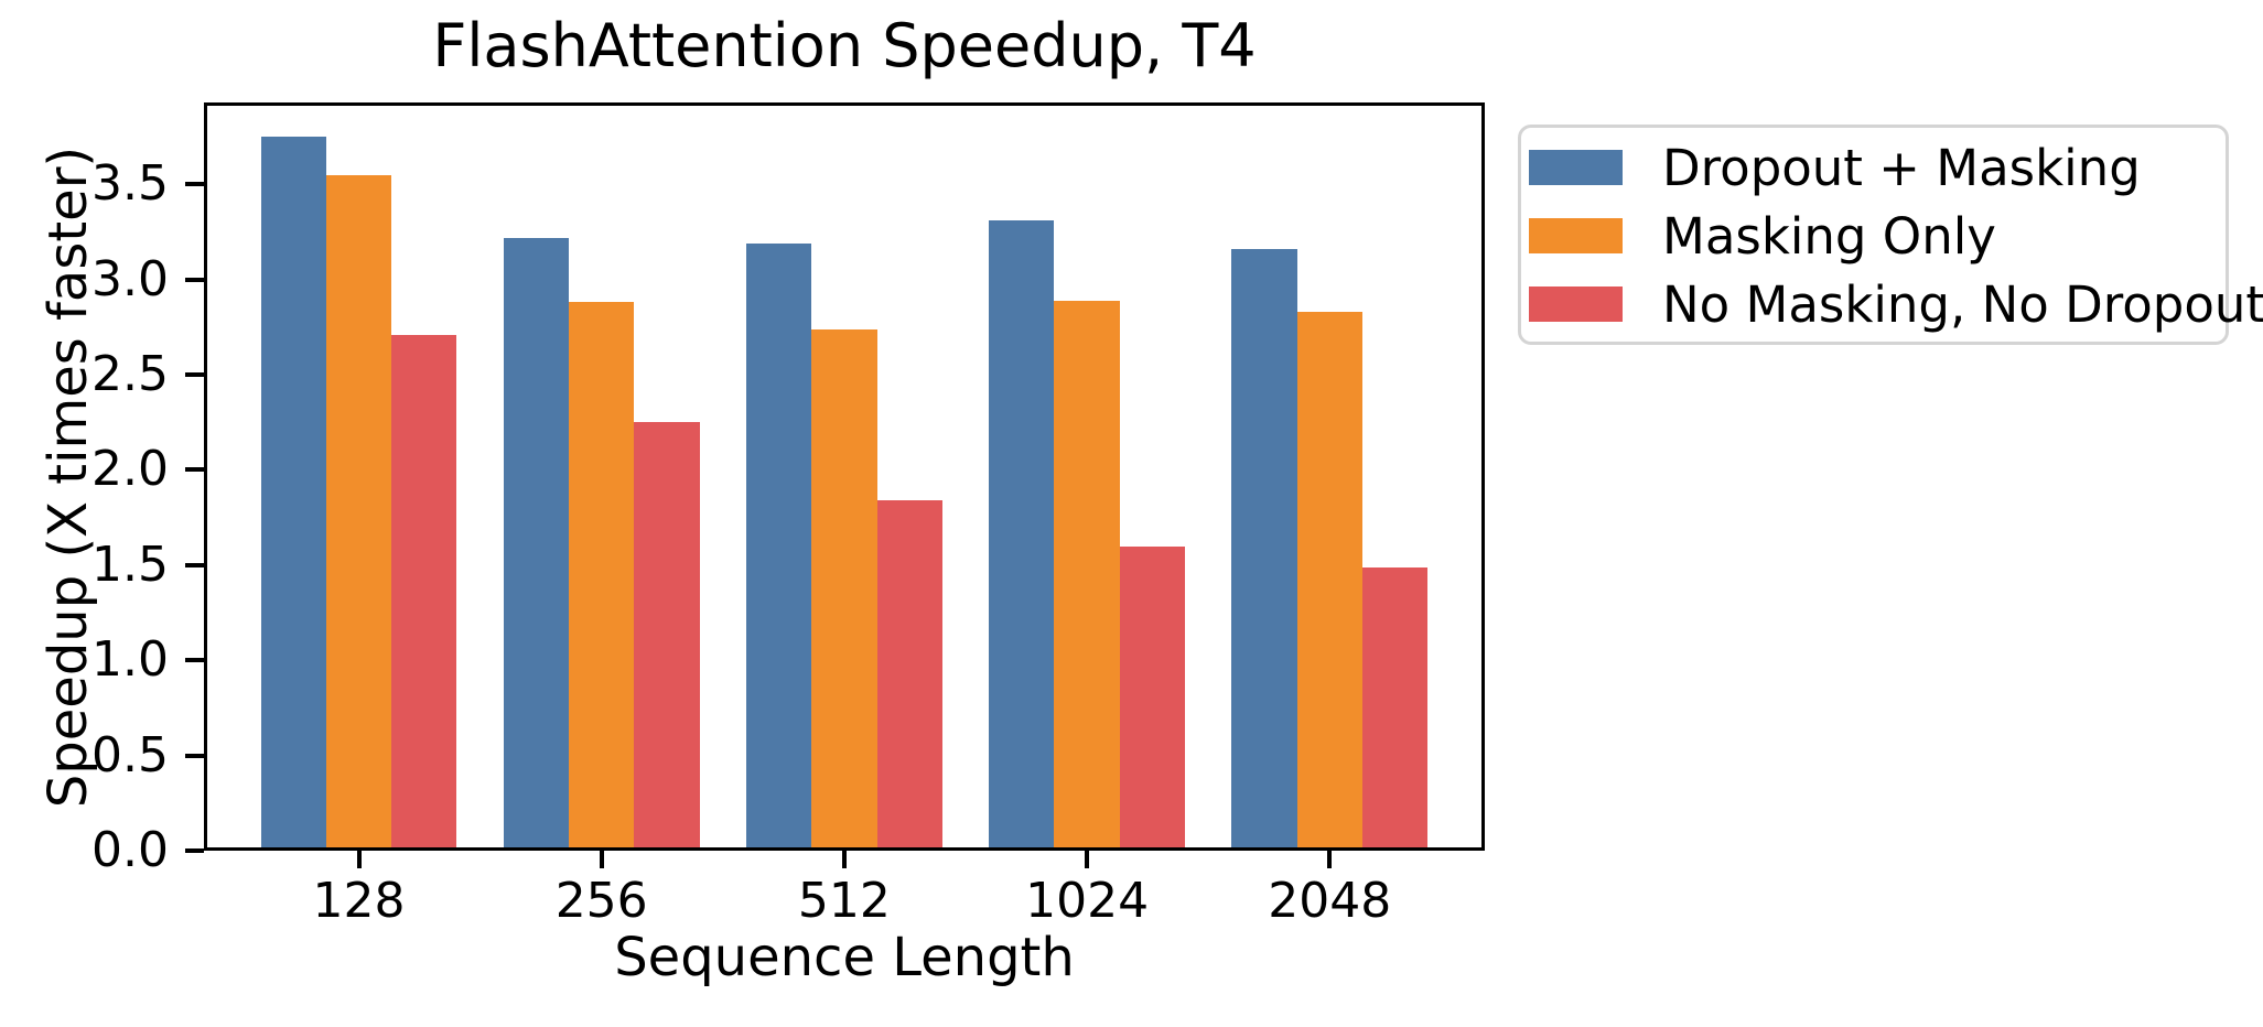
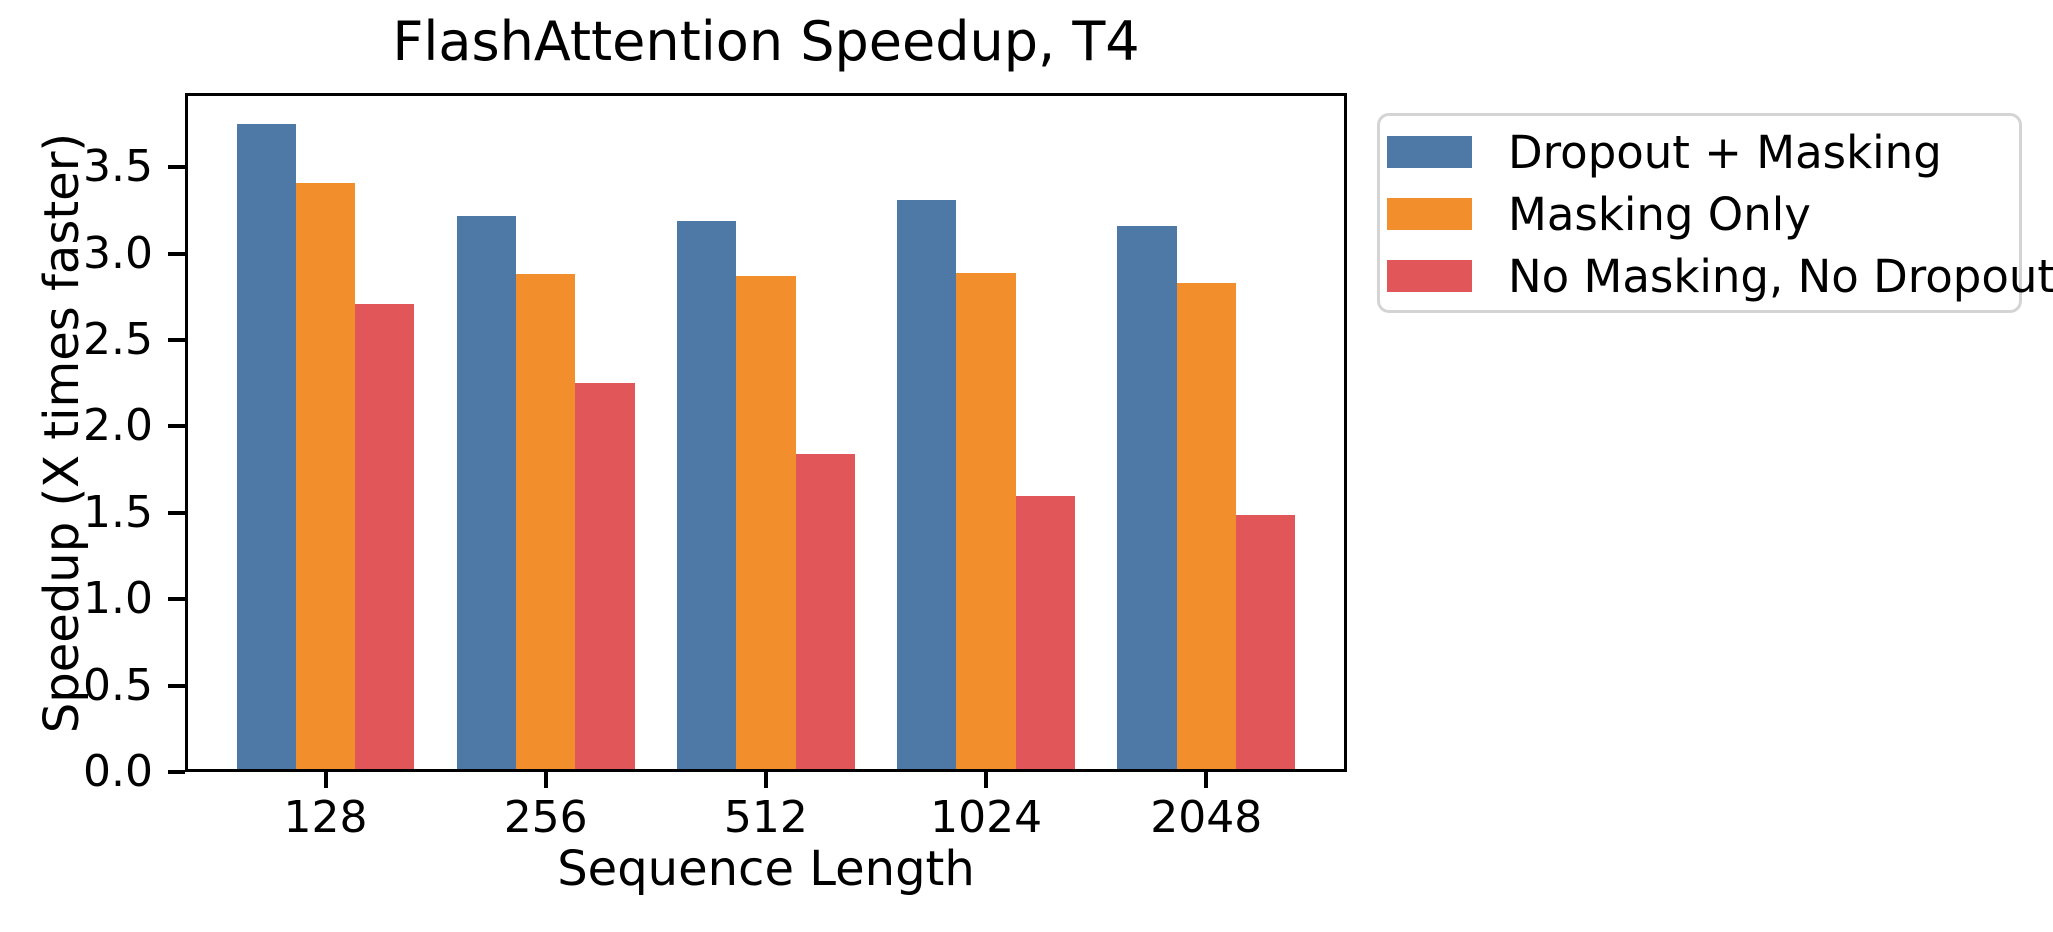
Masking Only/128: 3.55 -> 3.41
Masking Only/512: 2.74 -> 2.87
